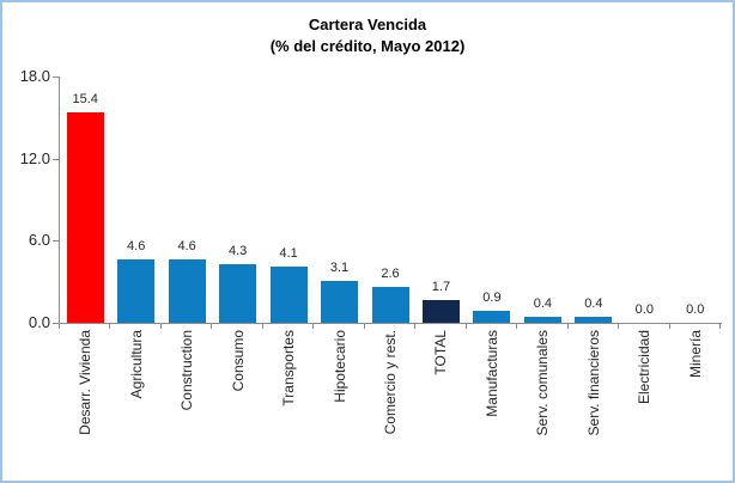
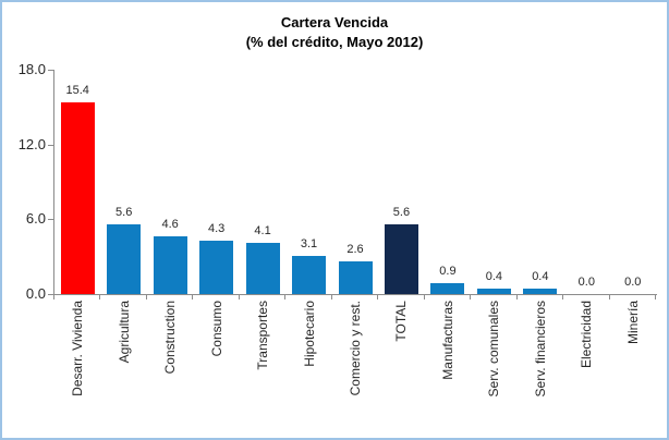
Agricultura: 4.6 -> 5.6
TOTAL: 1.7 -> 5.6
